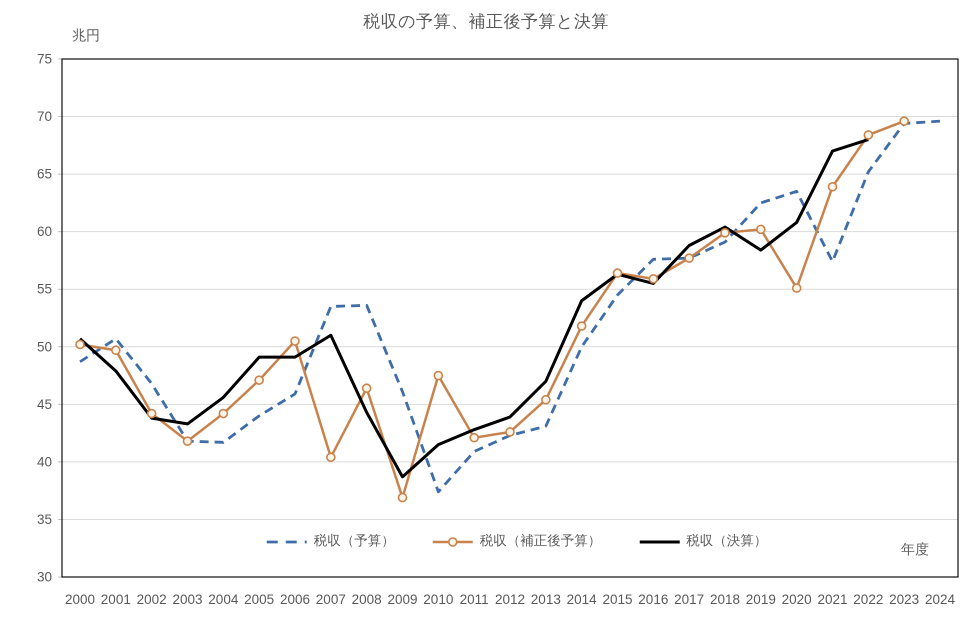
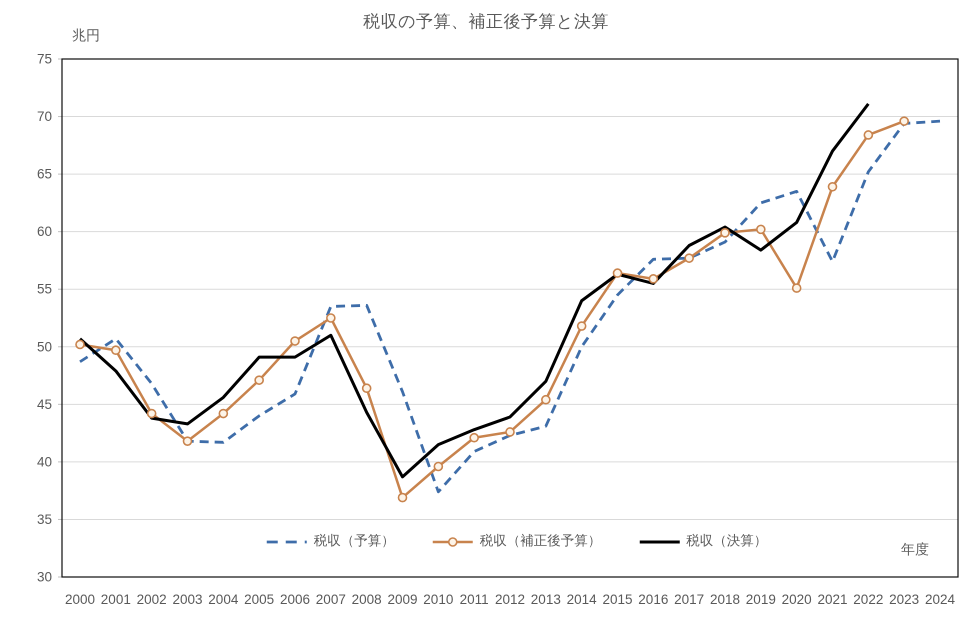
税収（補正後予算）/2007: 40.4 -> 52.5
税収（補正後予算）/2010: 47.5 -> 39.6
税収（決算）/2022: 68.0 -> 71.1
